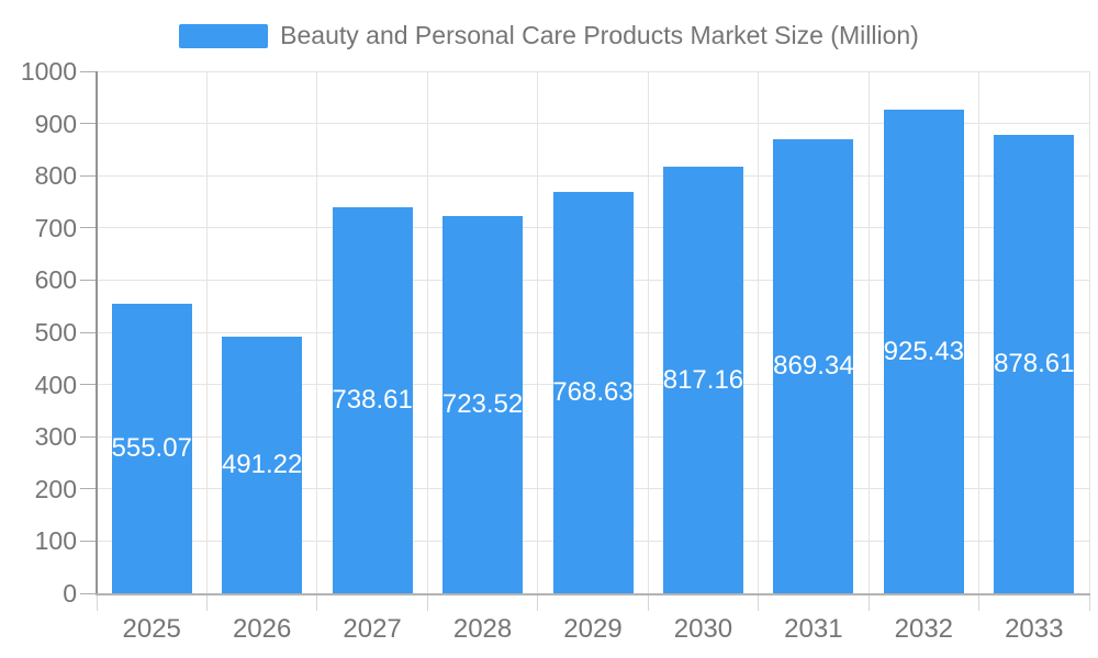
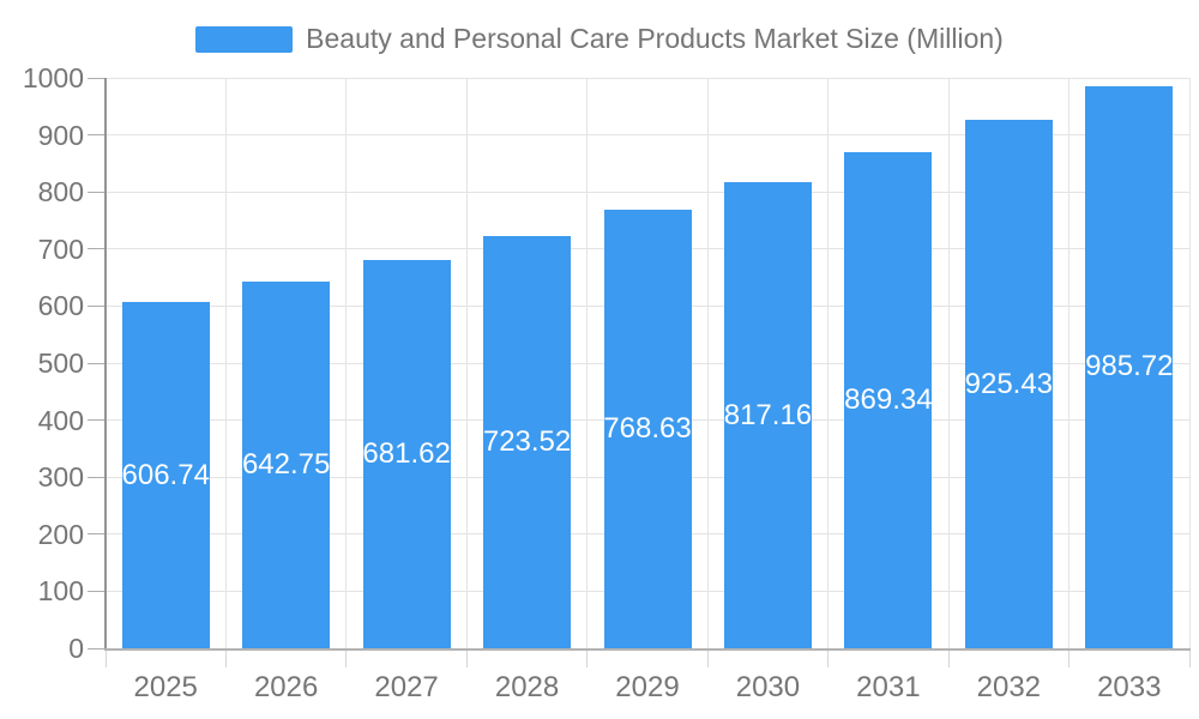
2025: 555.07 -> 606.74
2026: 491.22 -> 642.75
2027: 738.61 -> 681.62
2033: 878.61 -> 985.72
